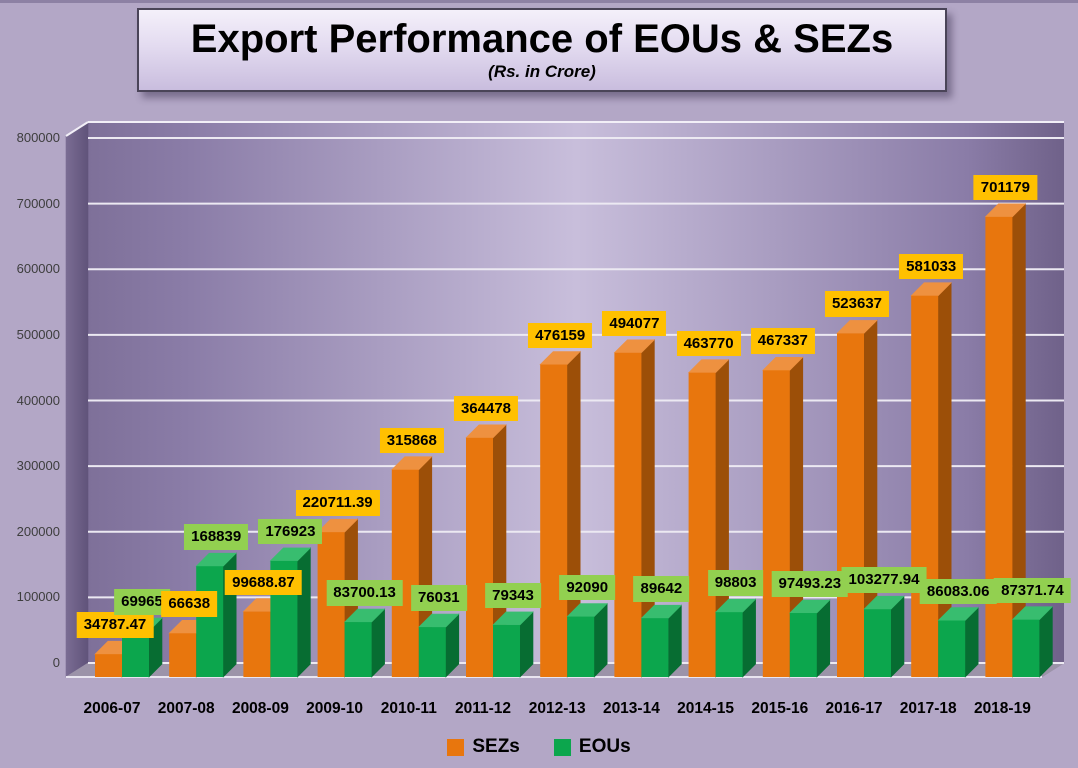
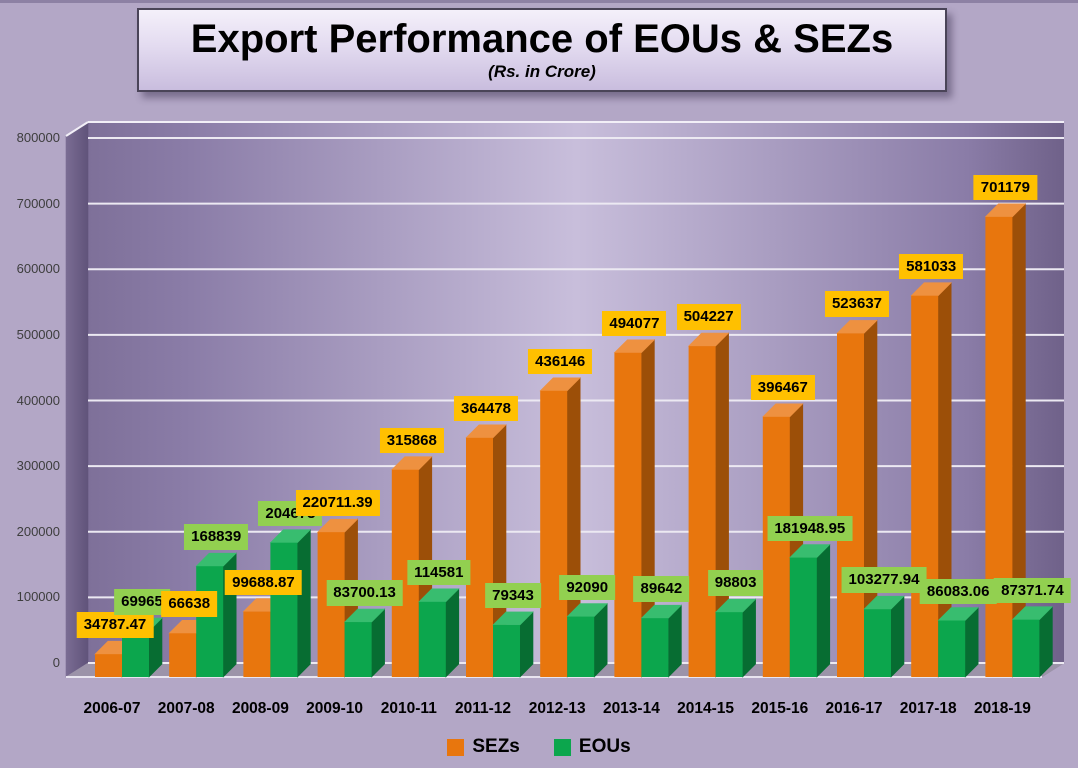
EOUs/2008-09: 176923 -> 204673
EOUs/2010-11: 76031 -> 114581
SEZs/2012-13: 476159 -> 436146
SEZs/2014-15: 463770 -> 504227
SEZs/2015-16: 467337 -> 396467
EOUs/2015-16: 97493.23 -> 181948.95
